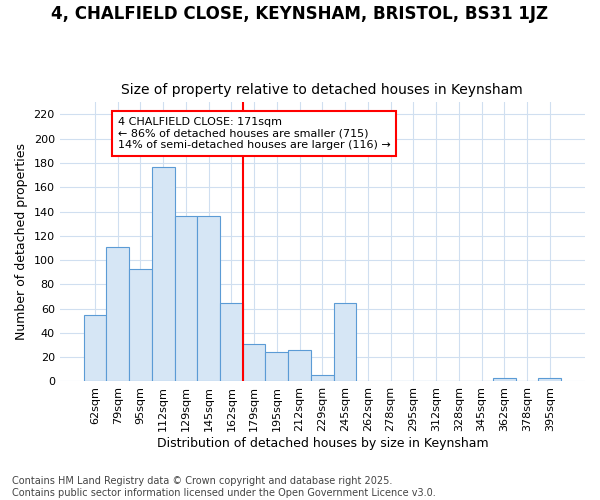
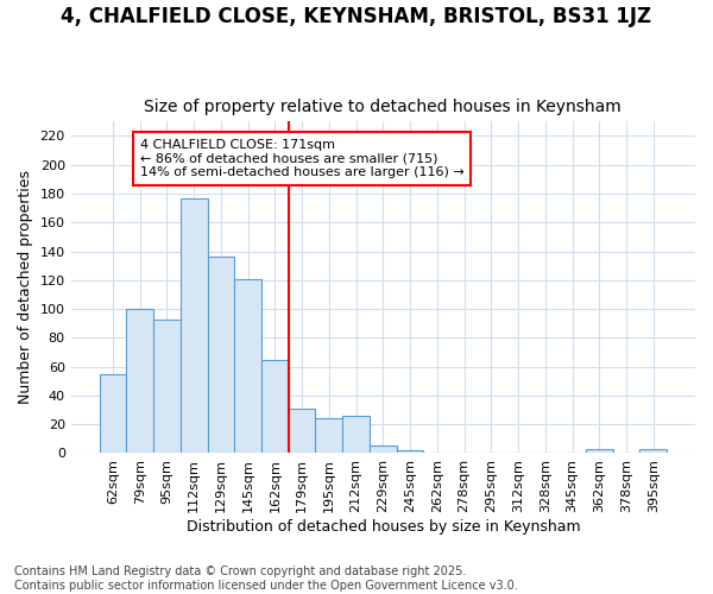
79sqm: 111 -> 100
145sqm: 136 -> 121
245sqm: 65 -> 2
